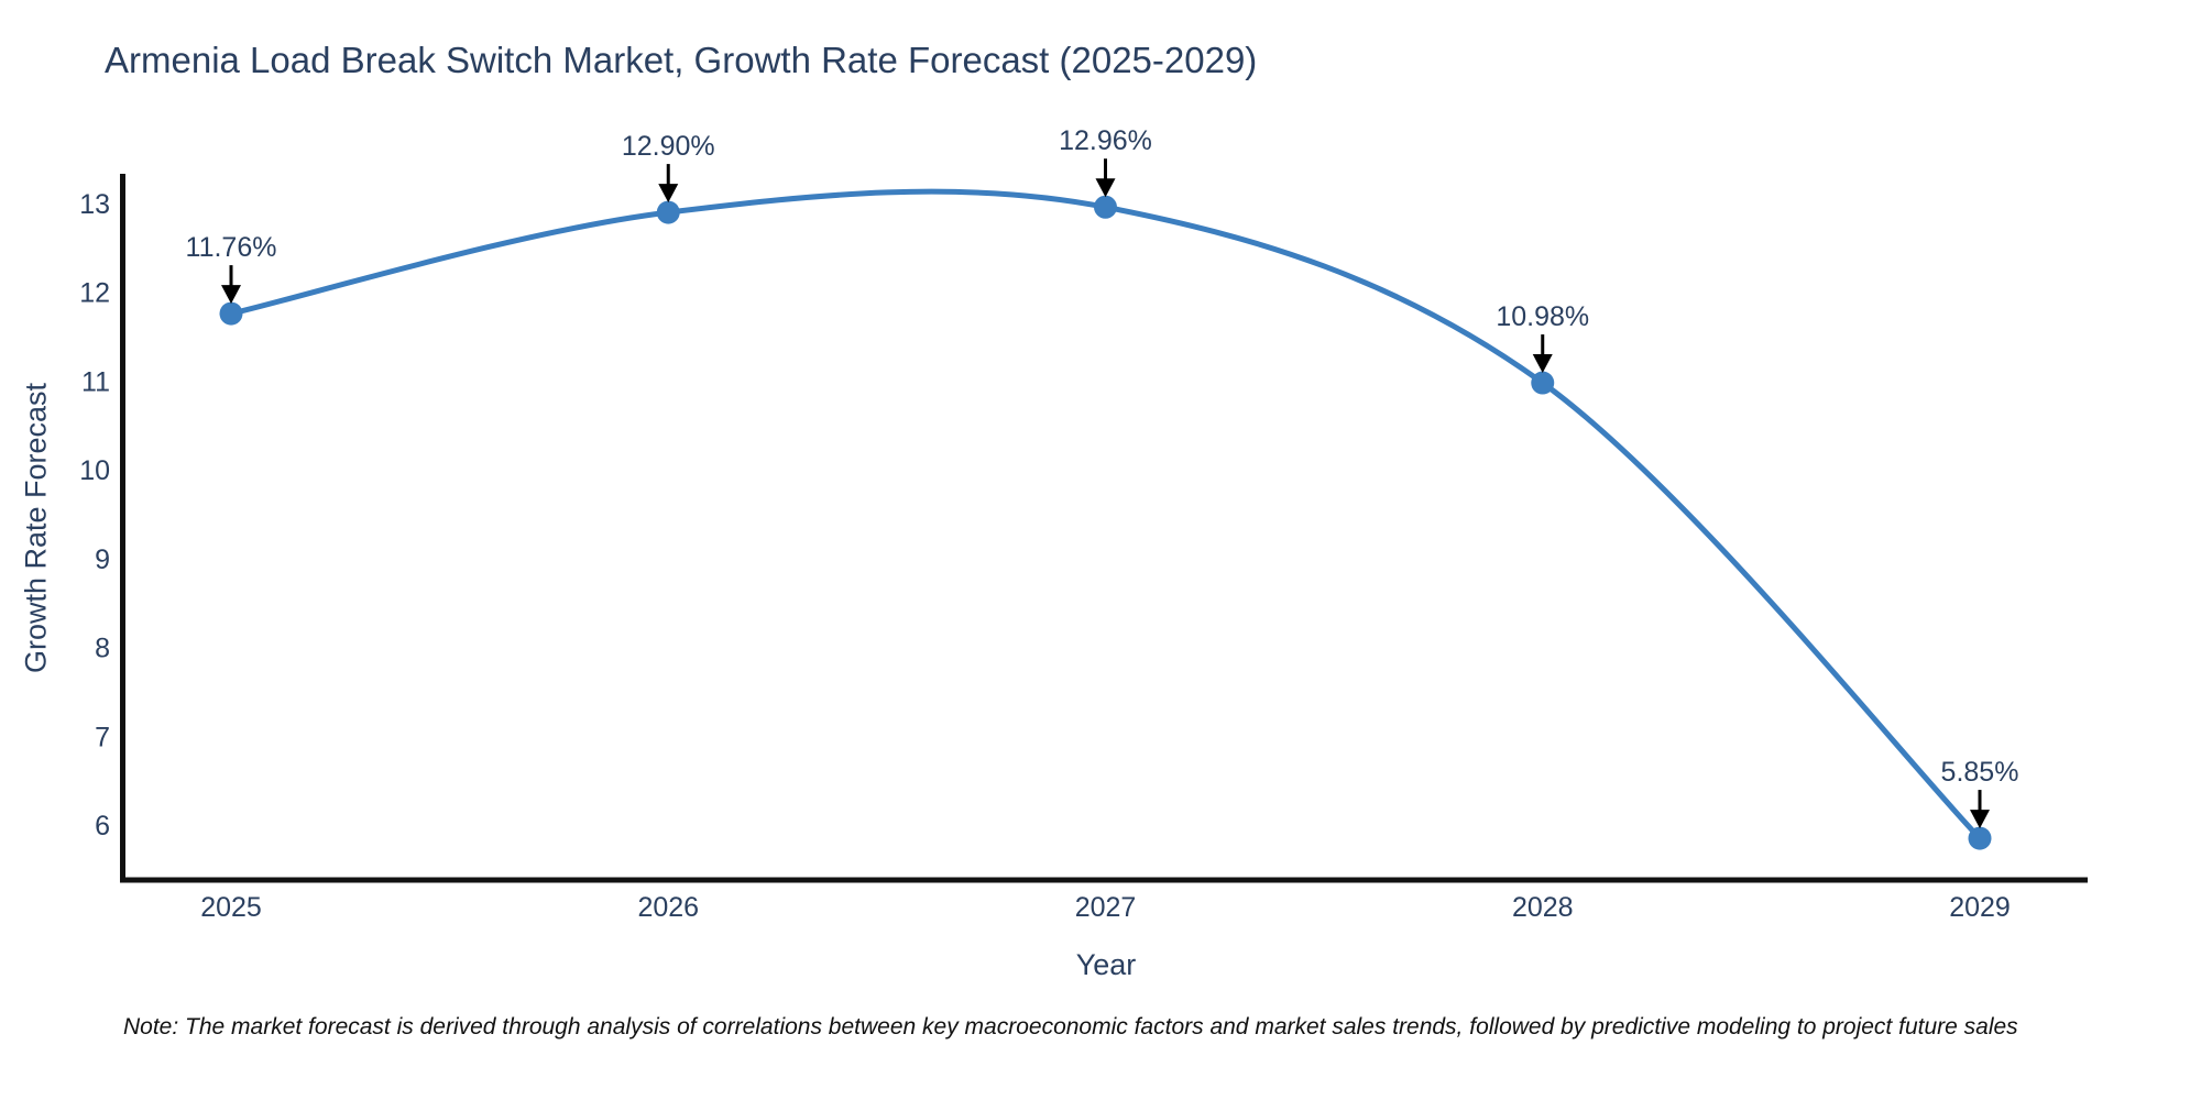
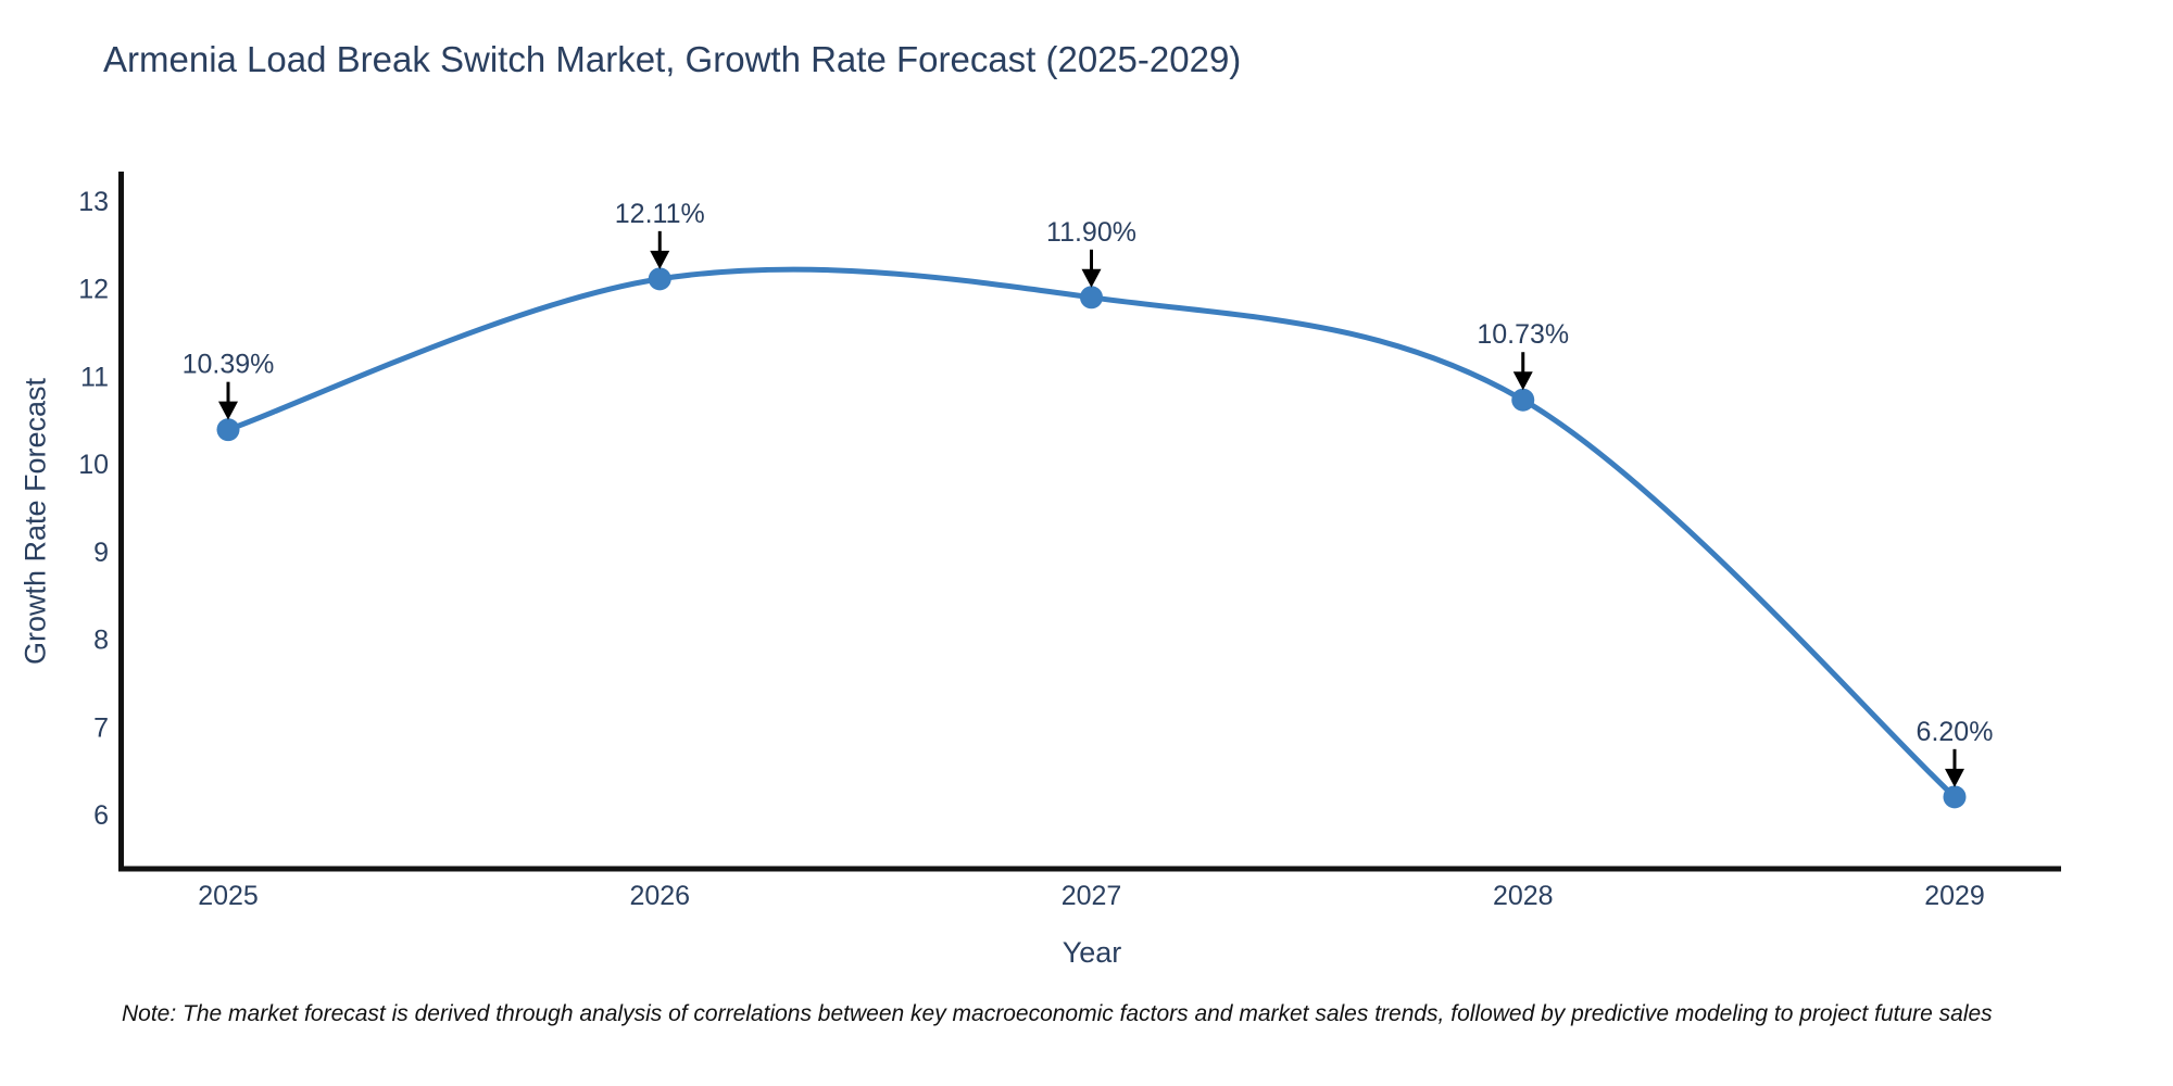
2025: 11.76% -> 10.39%
2026: 12.90% -> 12.11%
2027: 12.96% -> 11.90%
2028: 10.98% -> 10.73%
2029: 5.85% -> 6.20%
